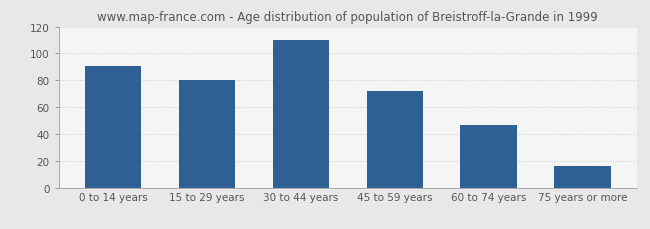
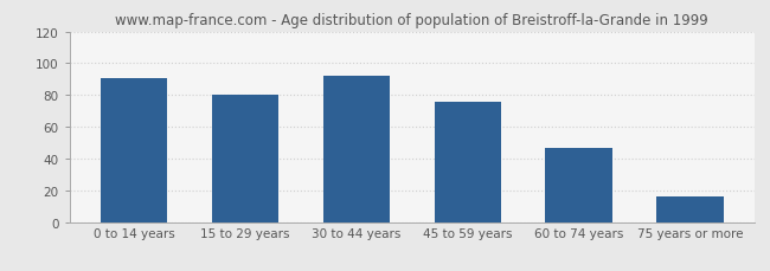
30 to 44 years: 110 -> 92
45 to 59 years: 72 -> 76
